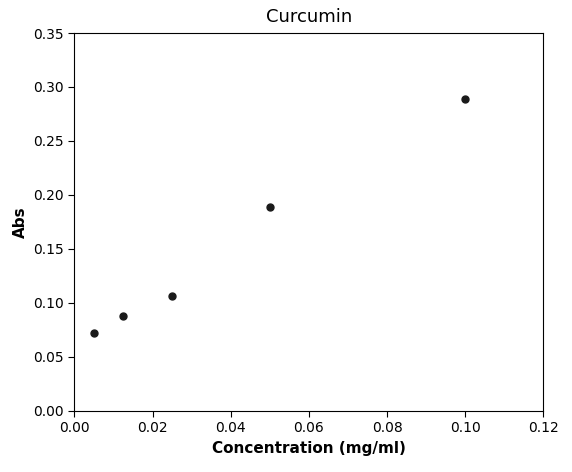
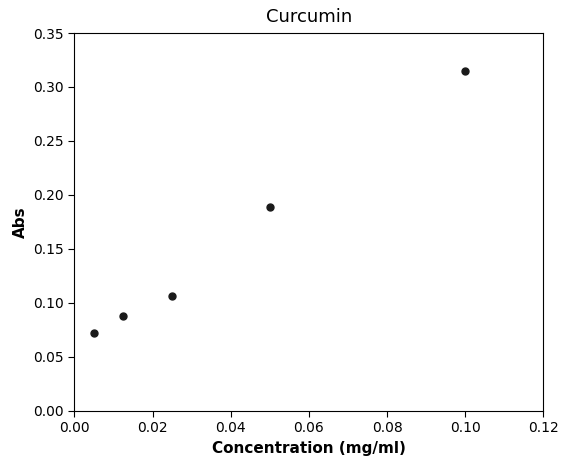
0.10: 0.289 -> 0.315
